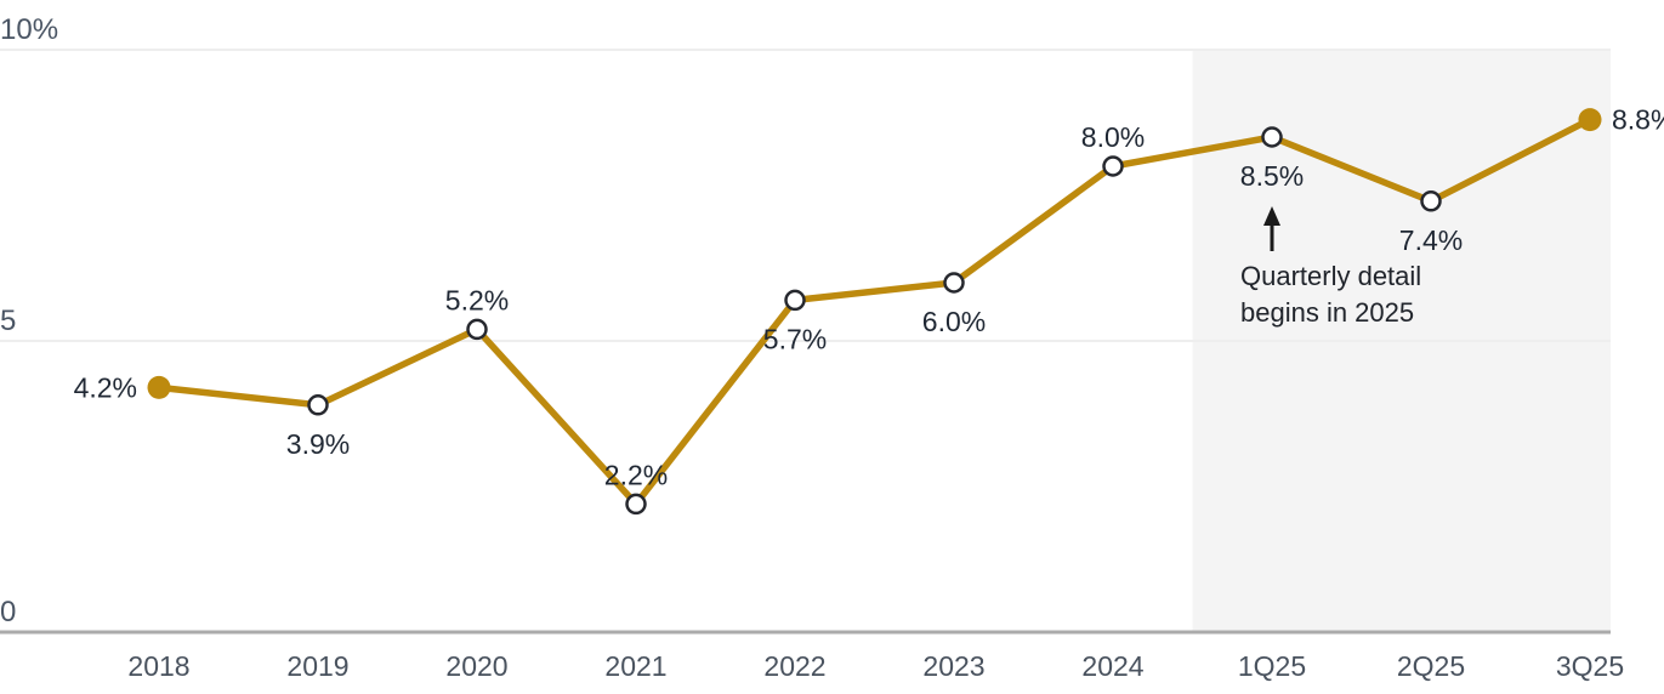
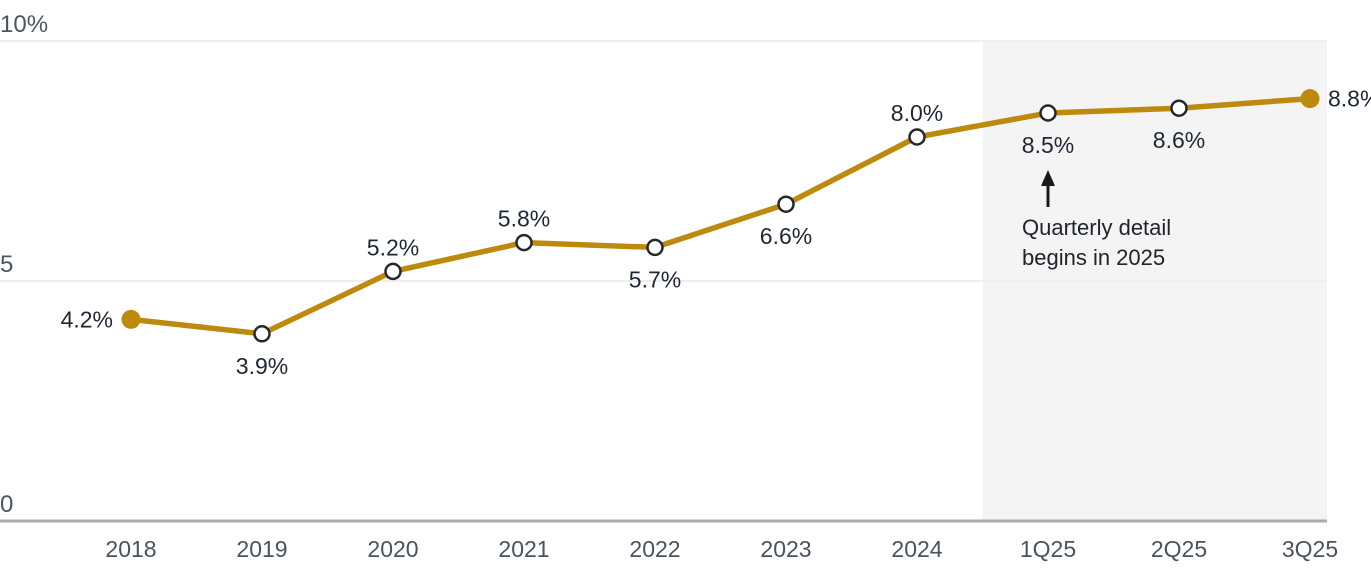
2021: 2.2% -> 5.8%
2023: 6.0% -> 6.6%
2Q25: 7.4% -> 8.6%
